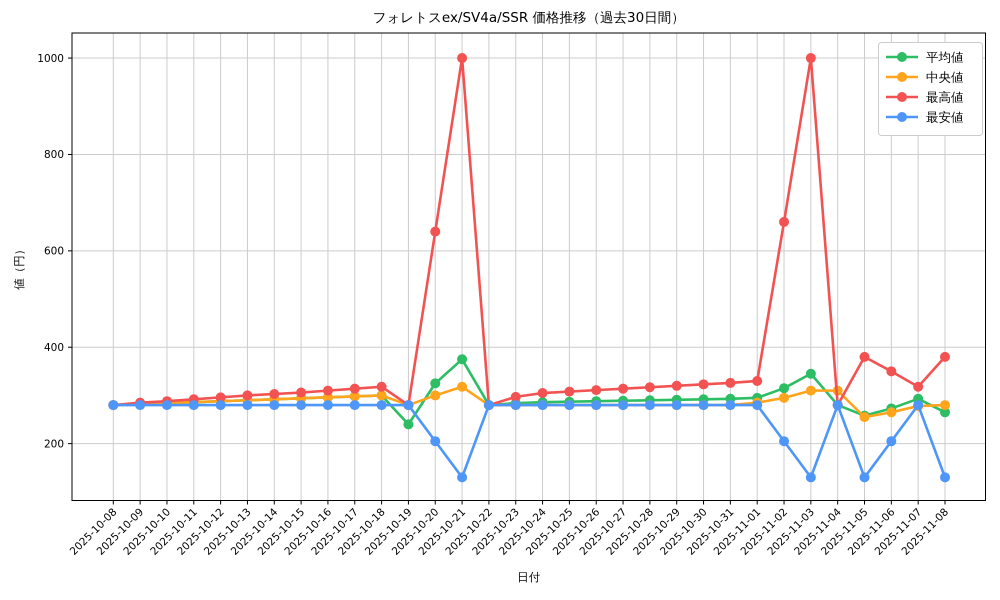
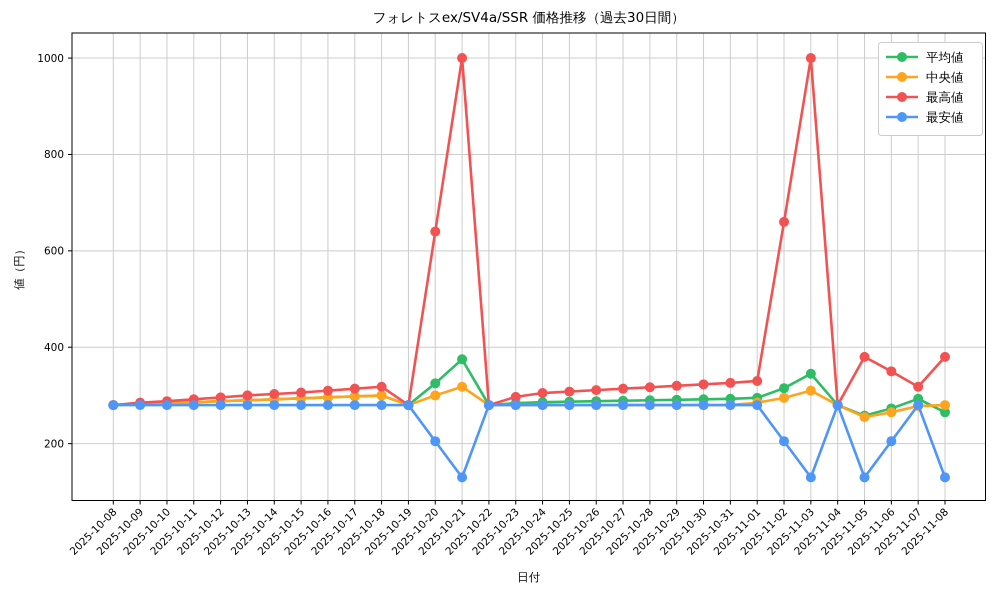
平均値/2025-10-19: 240 -> 280
中央値/2025-11-04: 310 -> 280
